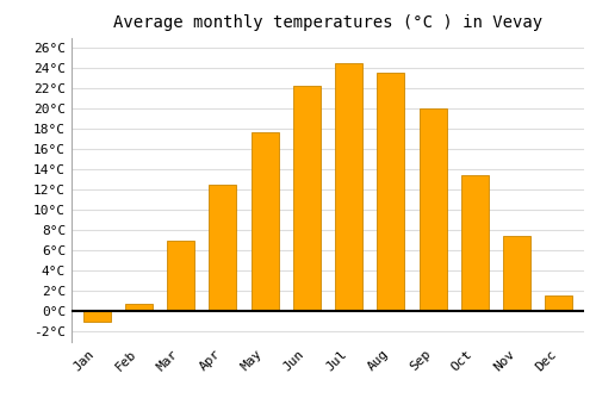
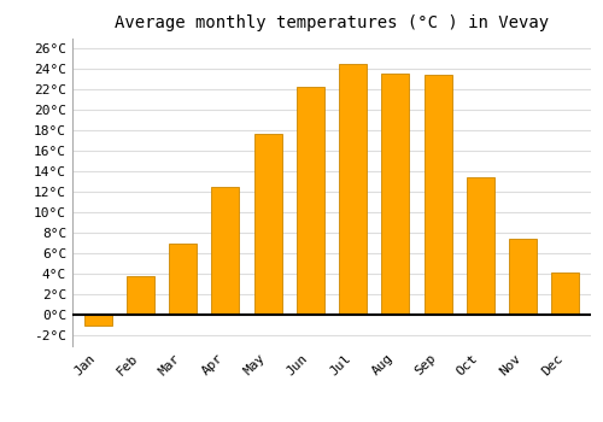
Feb: 0.8°C -> 3.8°C
Sep: 20.0°C -> 23.4°C
Dec: 1.6°C -> 4.2°C
